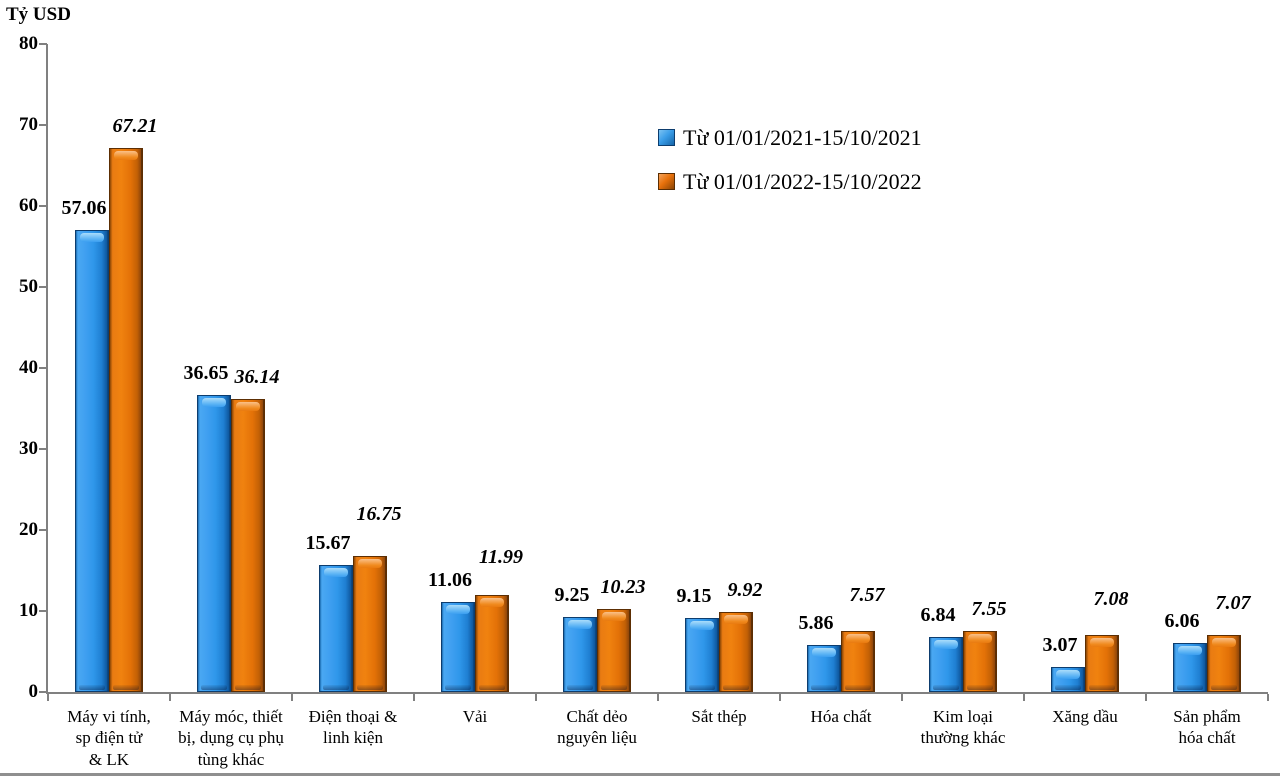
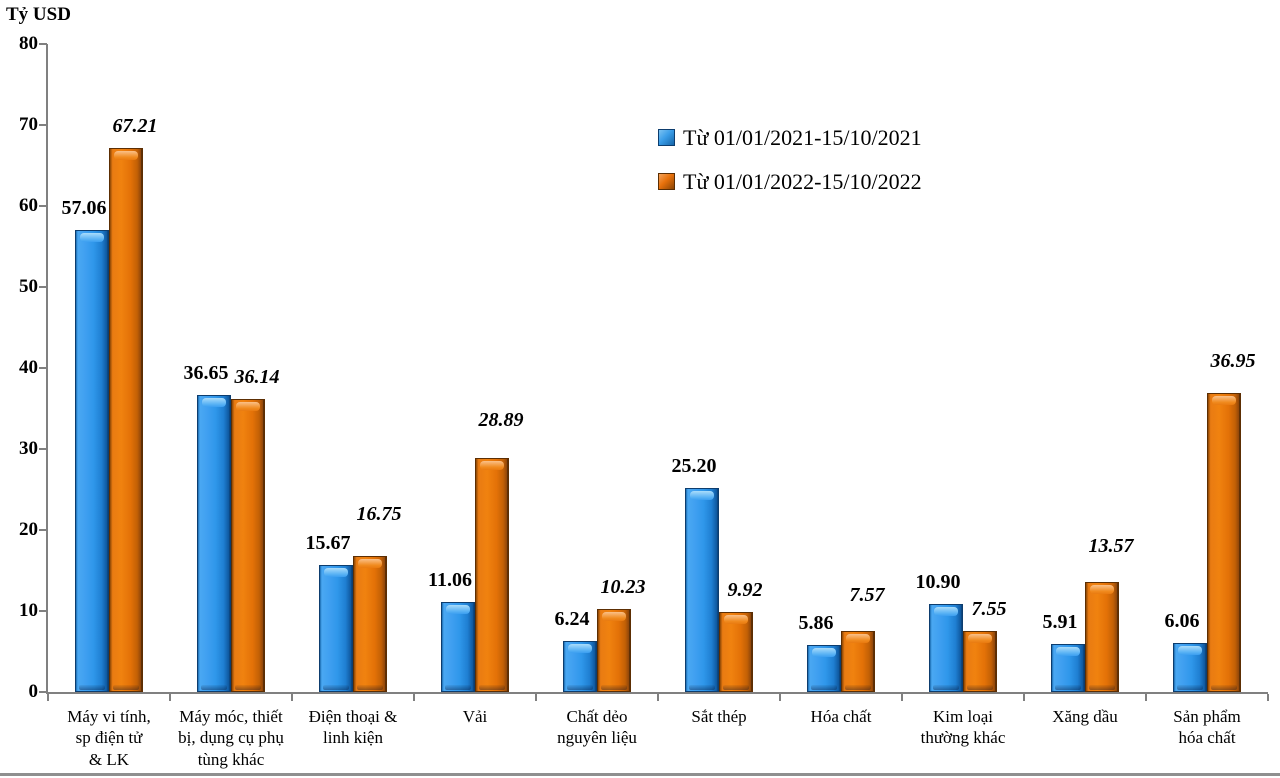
Từ 01/01/2022-15/10/2022/Vải: 11.99 -> 28.89
Từ 01/01/2021-15/10/2021/Chất dẻo nguyên liệu: 9.25 -> 6.24
Từ 01/01/2021-15/10/2021/Sắt thép: 9.15 -> 25.20
Từ 01/01/2021-15/10/2021/Kim loại thường khác: 6.84 -> 10.90
Từ 01/01/2021-15/10/2021/Xăng dầu: 3.07 -> 5.91
Từ 01/01/2022-15/10/2022/Xăng dầu: 7.08 -> 13.57
Từ 01/01/2022-15/10/2022/Sản phẩm hóa chất: 7.07 -> 36.95
